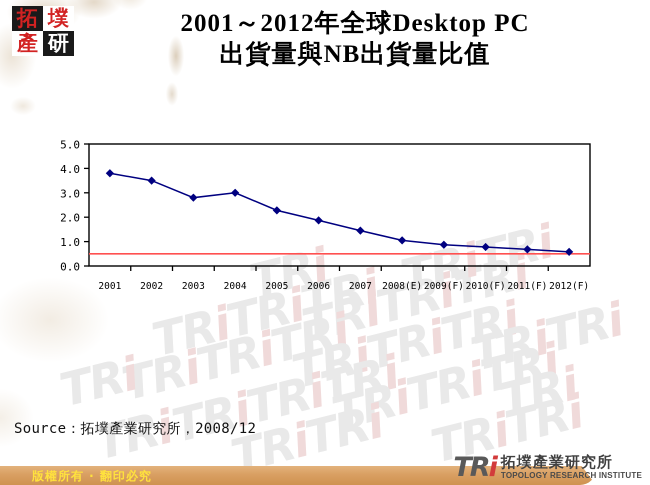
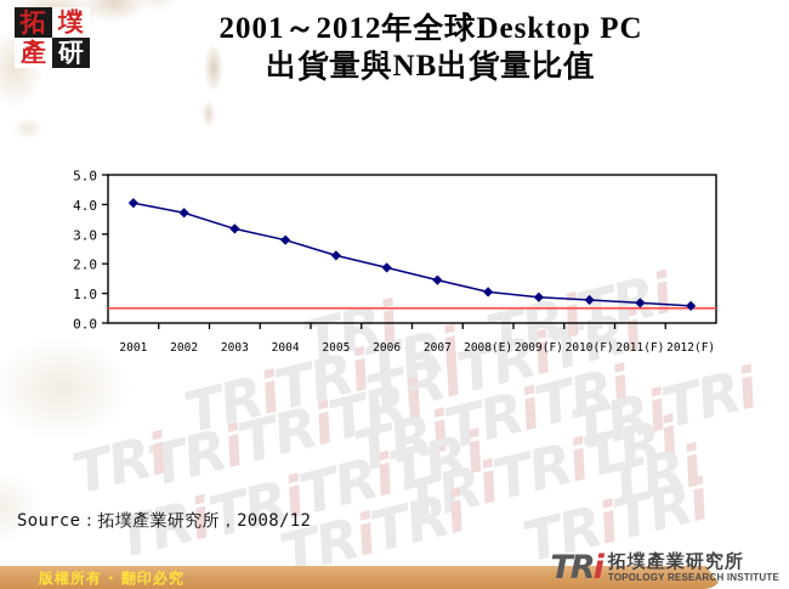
2001: 3.8 -> 4.0
2002: 3.5 -> 3.7
2003: 2.8 -> 3.2
2004: 3.0 -> 2.8
